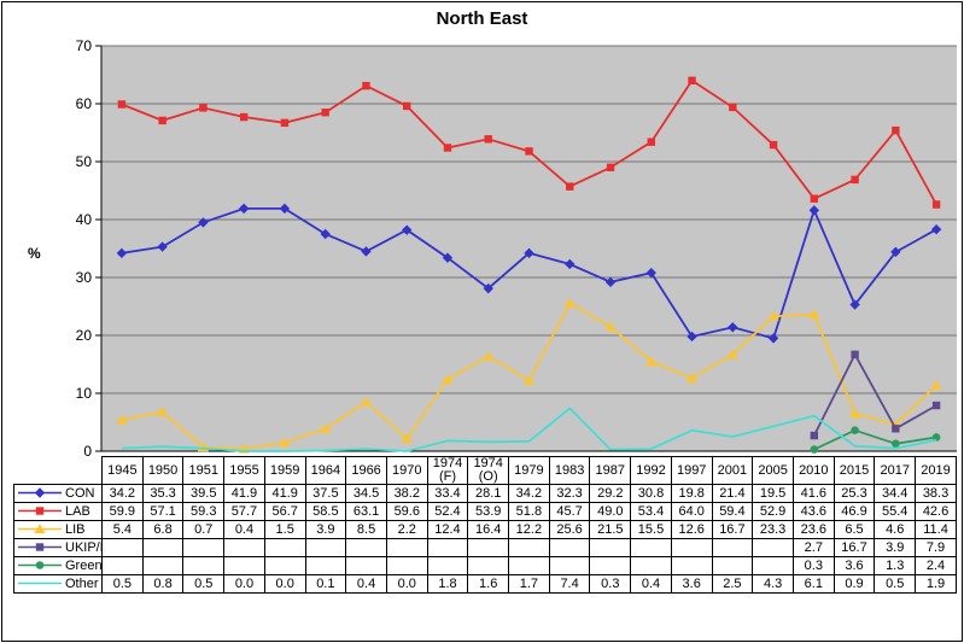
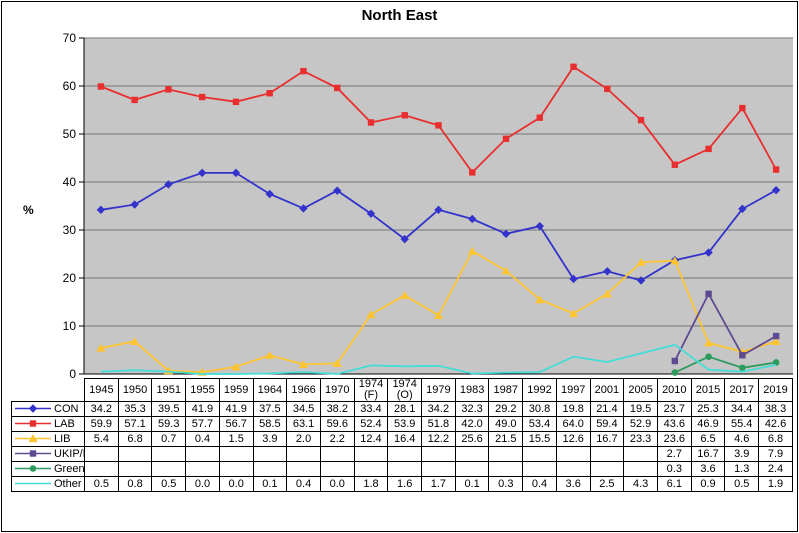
LIB/1966: 8.5 -> 2.0
LAB/1983: 45.7 -> 42.0
Other/1983: 7.4 -> 0.1
CON/2010: 41.6 -> 23.7
LIB/2019: 11.4 -> 6.8
